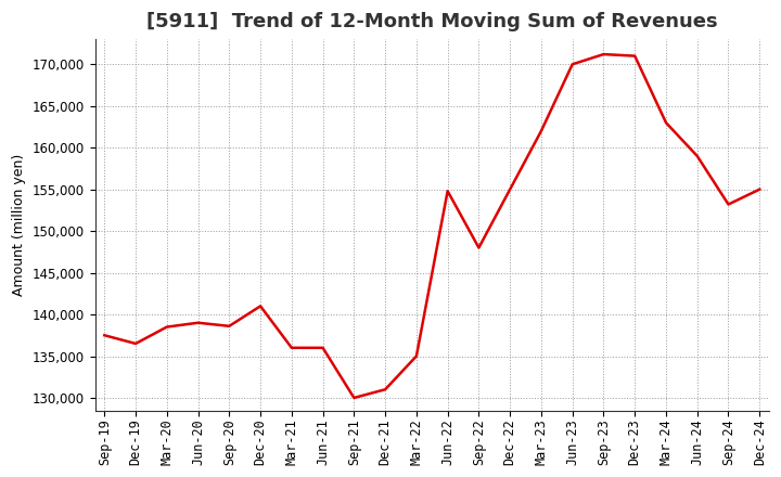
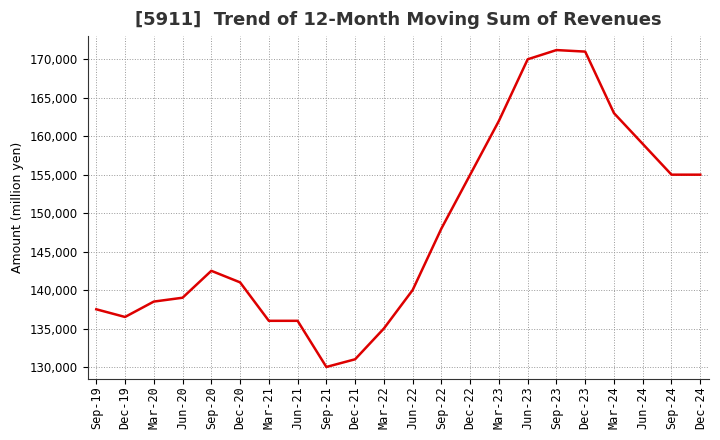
Sep-20: 138,600 -> 142,500
Jun-22: 154,800 -> 140,000
Sep-24: 153,200 -> 155,000
